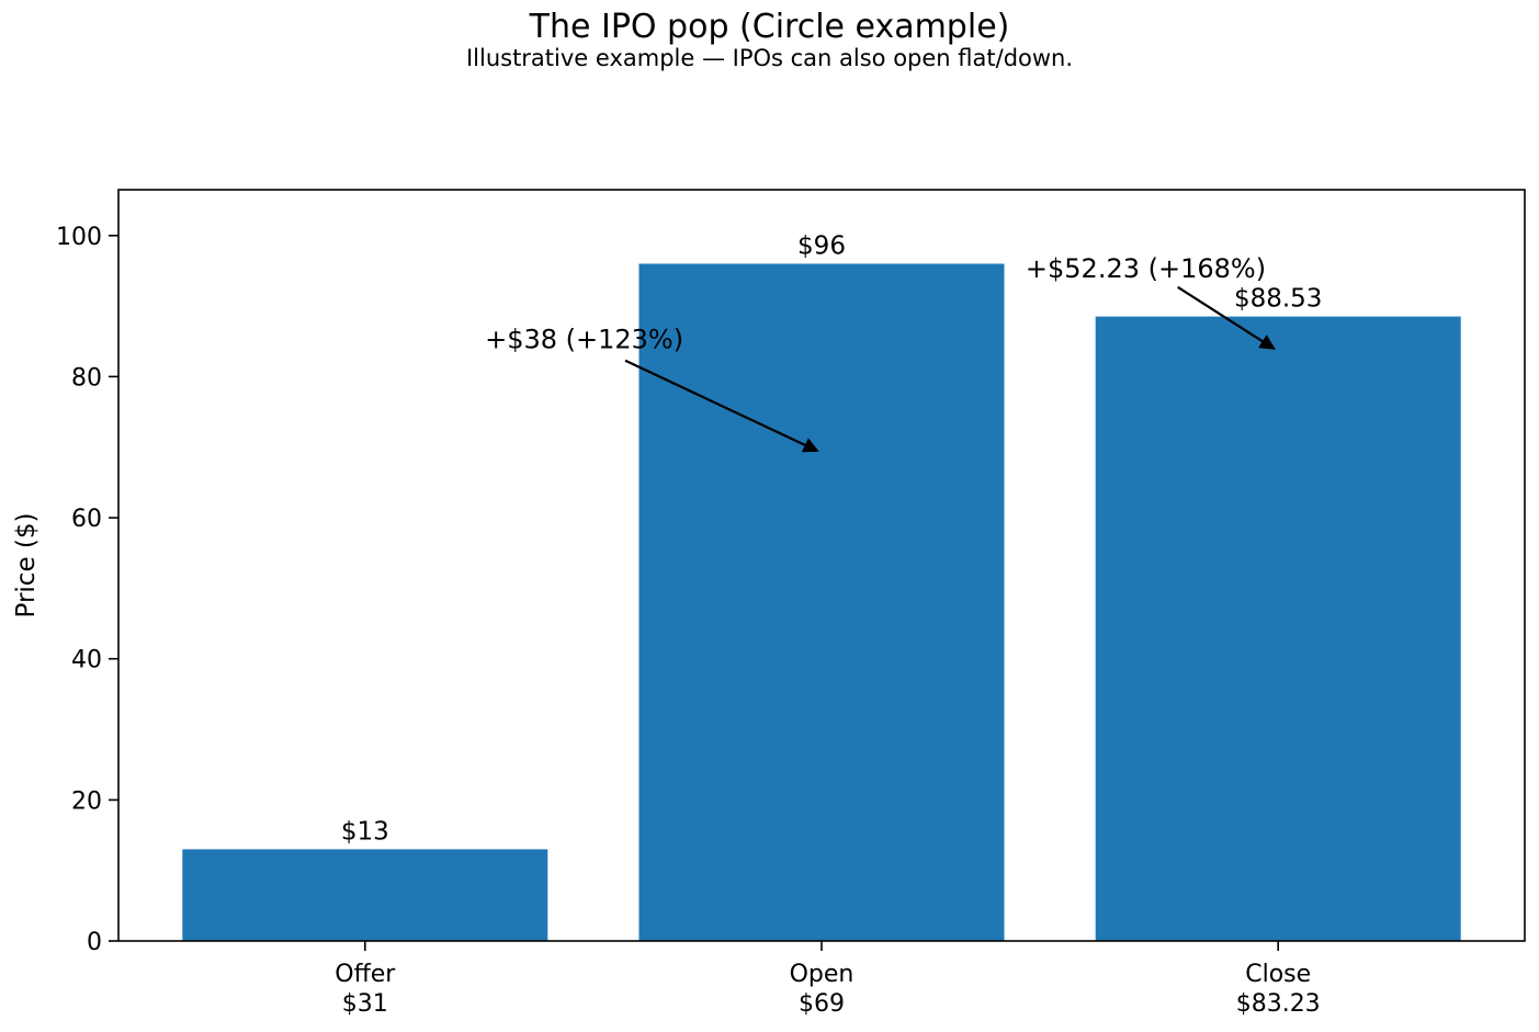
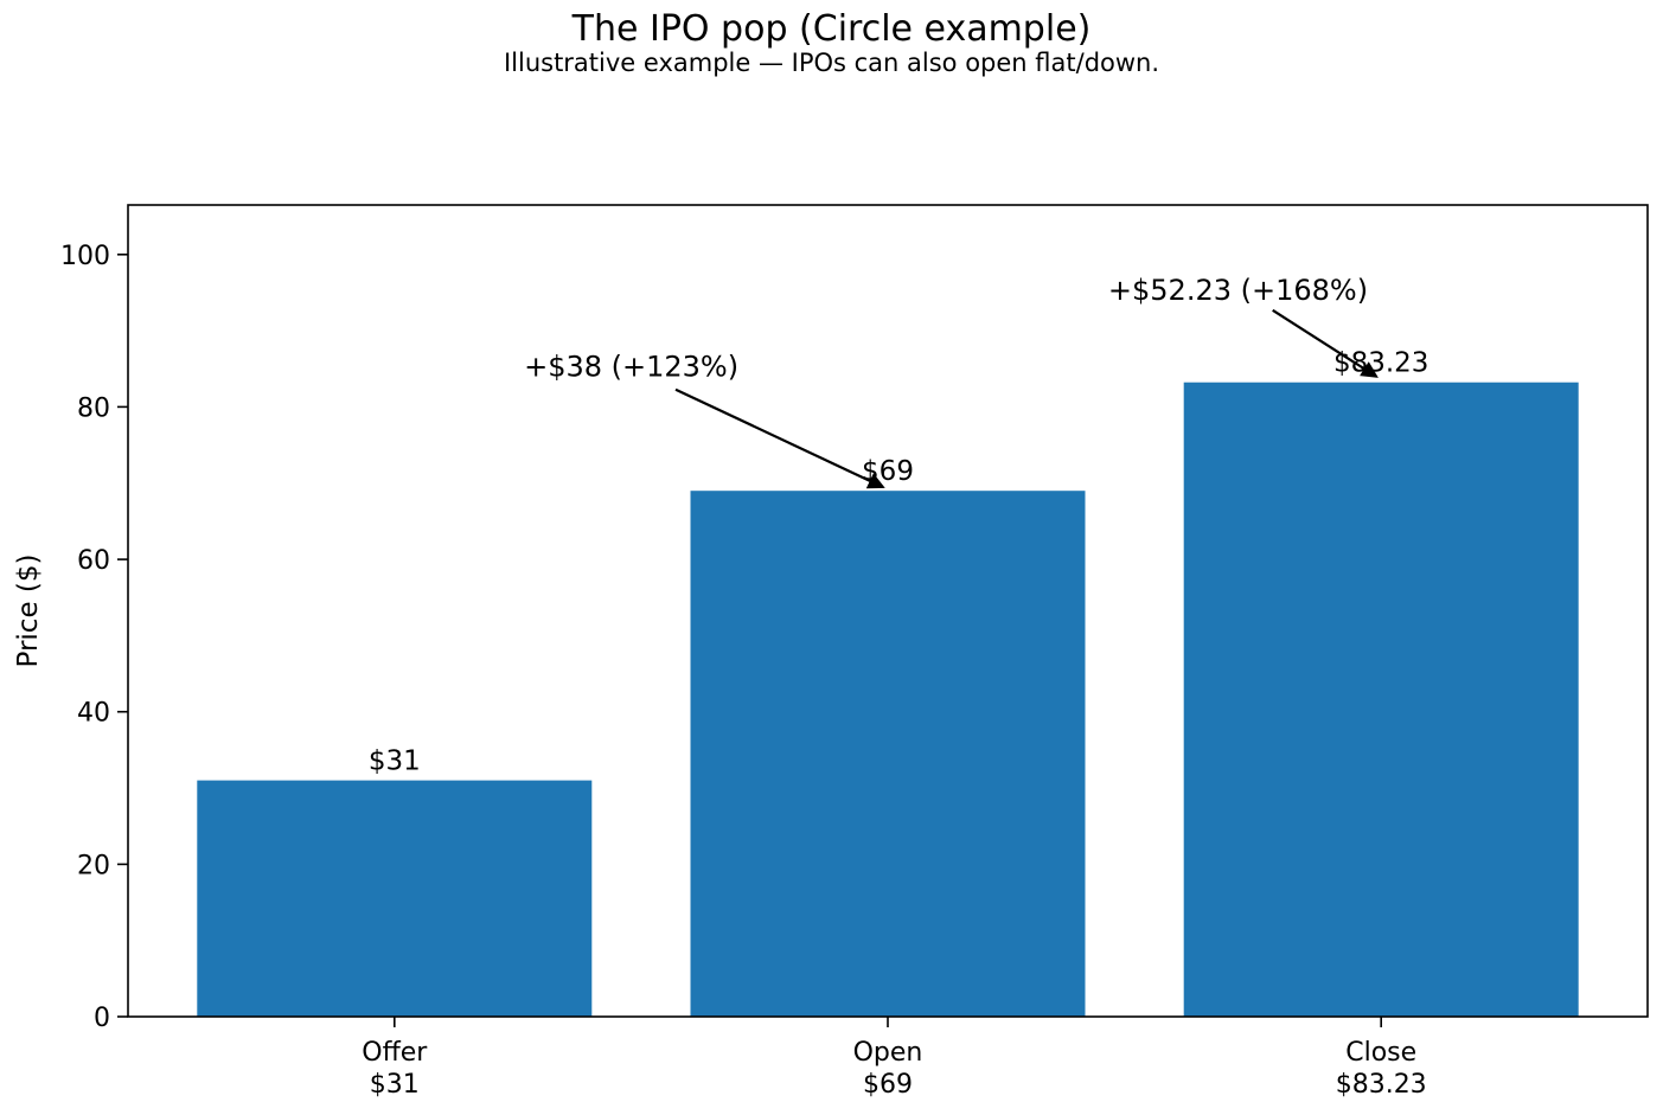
Offer: $13 -> $31
Open: $96 -> $69
Close: $88.53 -> $83.23
